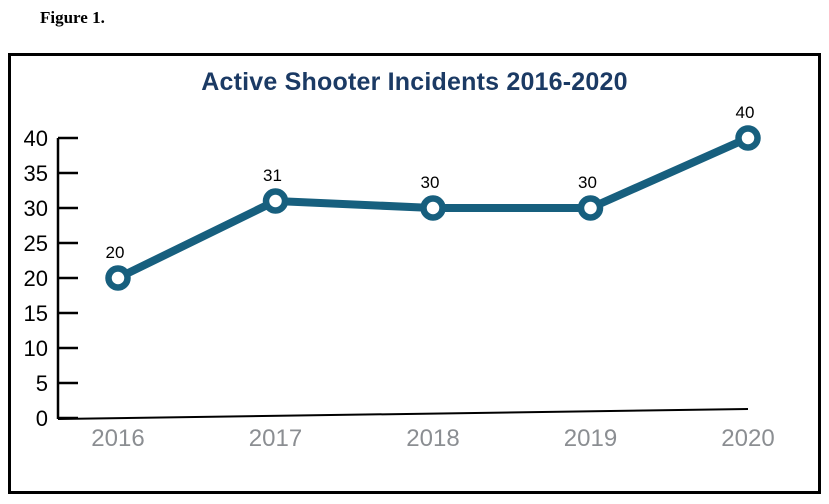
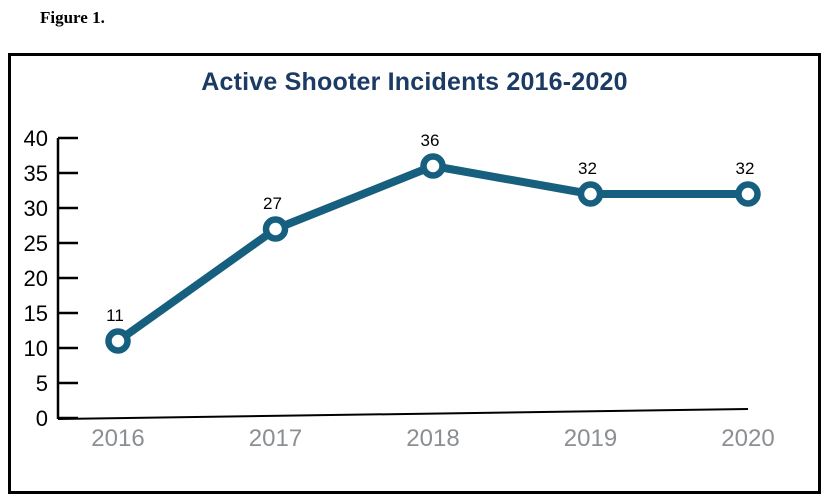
2016: 20 -> 11
2017: 31 -> 27
2018: 30 -> 36
2019: 30 -> 32
2020: 40 -> 32
